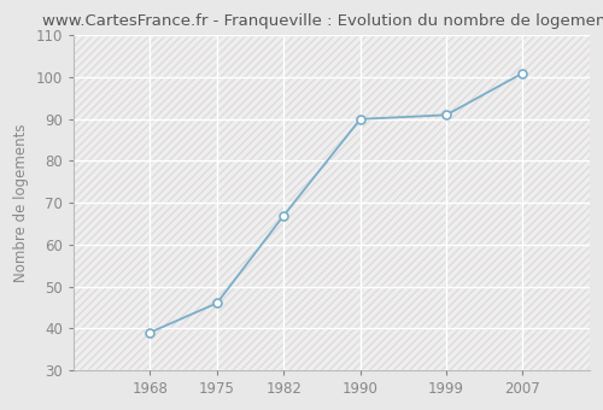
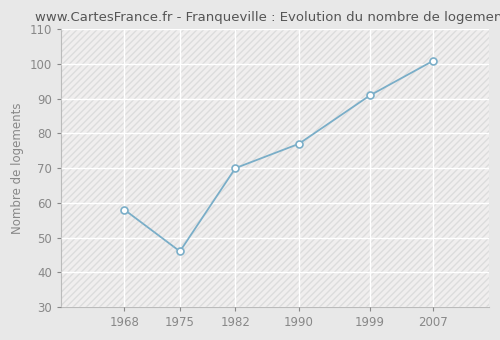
1968: 39 -> 58
1982: 67 -> 70
1990: 90 -> 77
